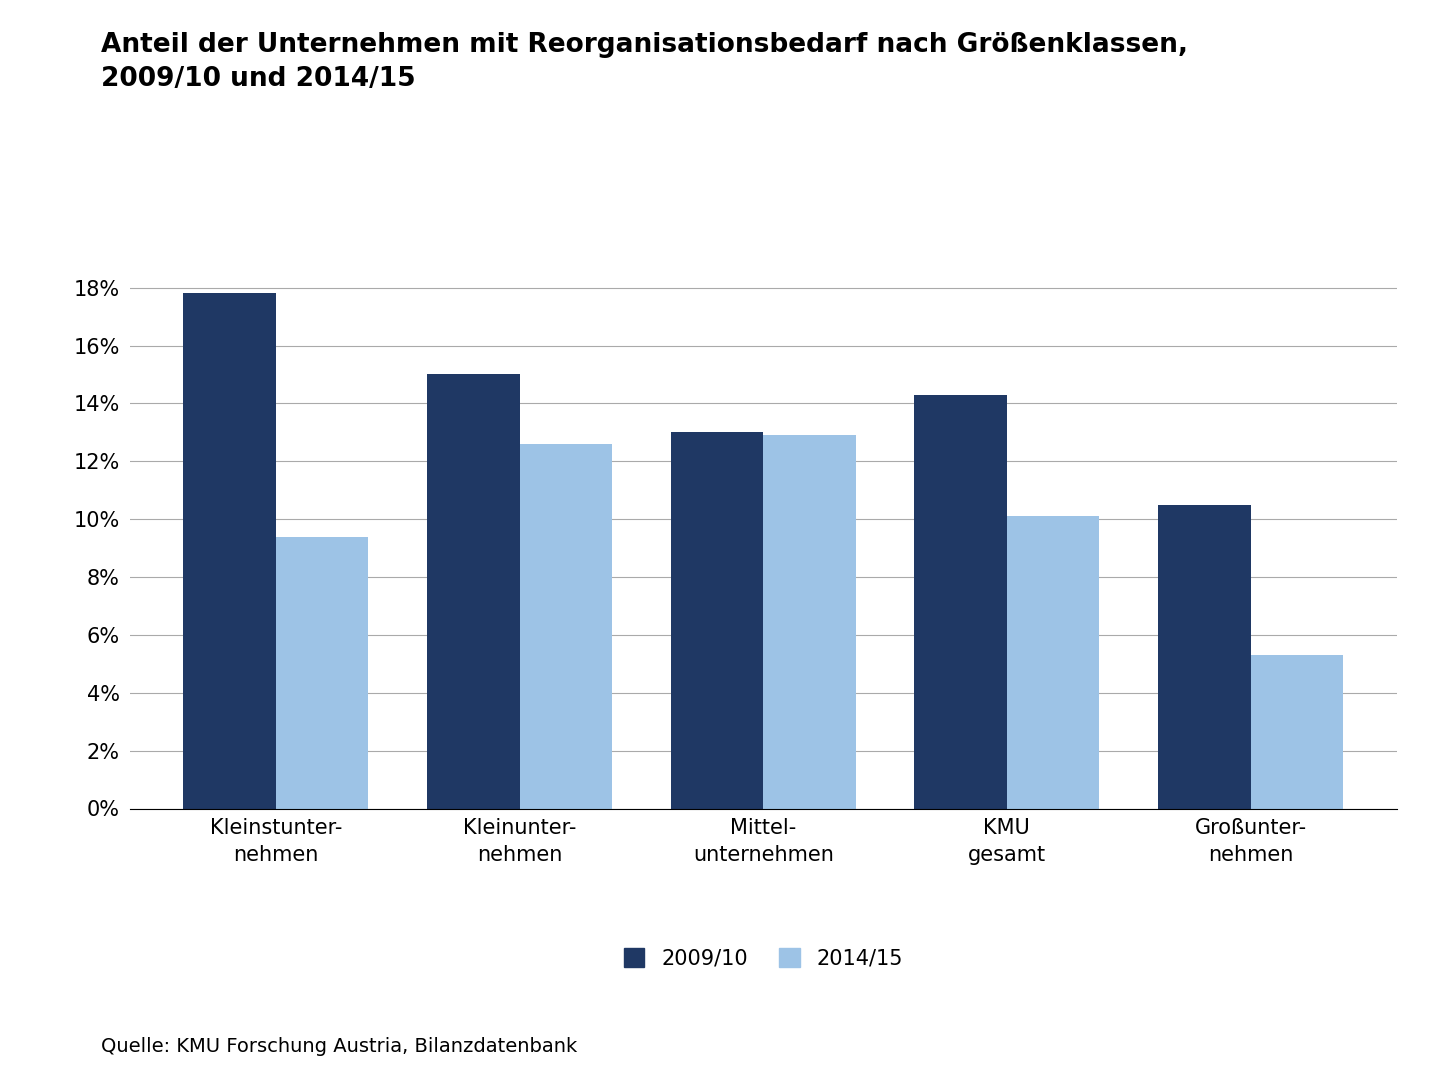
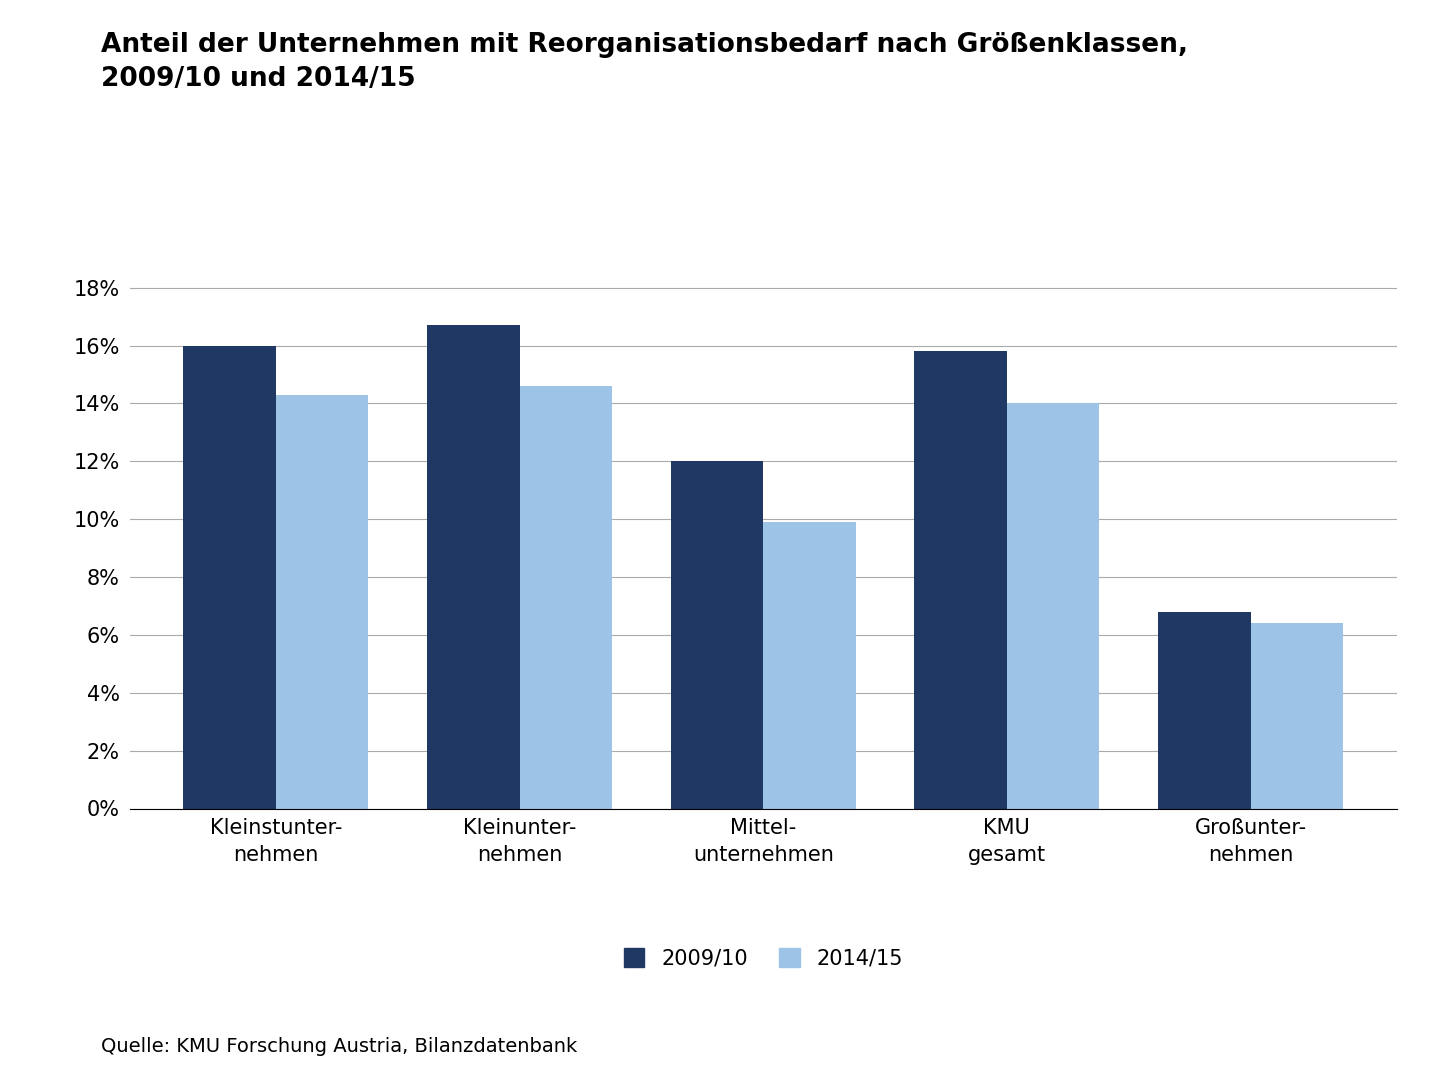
2009/10/Kleinstunter- nehmen: 17.8% -> 16.0%
2014/15/Kleinstunter- nehmen: 9.4% -> 14.3%
2009/10/Kleinunter- nehmen: 15.0% -> 16.7%
2014/15/Kleinunter- nehmen: 12.6% -> 14.6%
2009/10/Mittel- unternehmen: 13.0% -> 12.0%
2014/15/Mittel- unternehmen: 12.9% -> 9.9%
2009/10/KMU gesamt: 14.3% -> 15.8%
2014/15/KMU gesamt: 10.1% -> 14.0%
2009/10/Großunter- nehmen: 10.5% -> 6.8%
2014/15/Großunter- nehmen: 5.3% -> 6.4%
